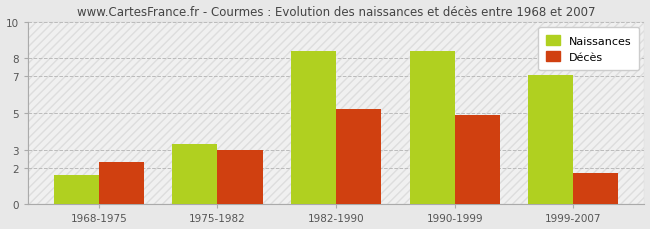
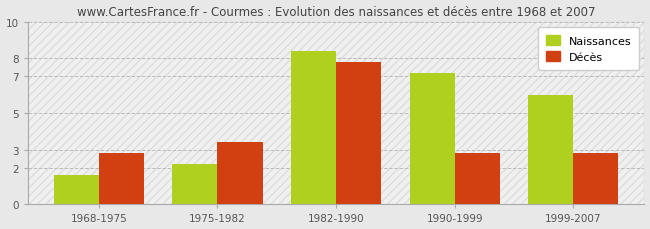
Décès/1968-1975: 2.3 -> 2.8
Naissances/1975-1982: 3.3 -> 2.2
Décès/1975-1982: 3.0 -> 3.4
Décès/1982-1990: 5.2 -> 7.8
Naissances/1990-1999: 8.4 -> 7.2
Décès/1990-1999: 4.9 -> 2.8
Naissances/1999-2007: 7.1 -> 6.0
Décès/1999-2007: 1.7 -> 2.8
